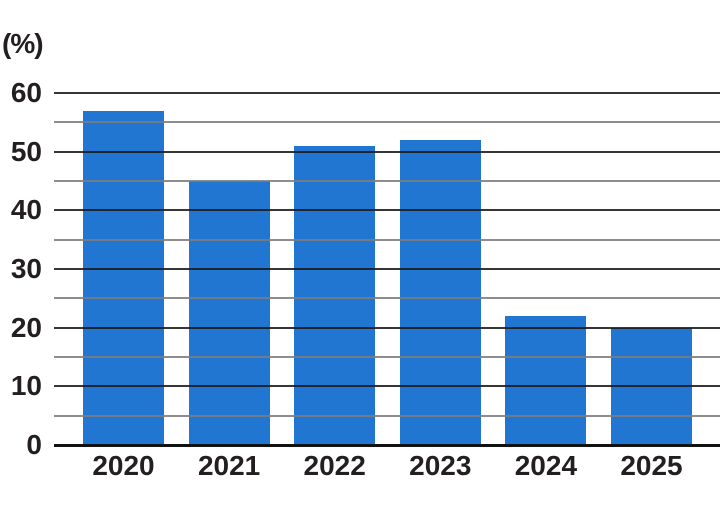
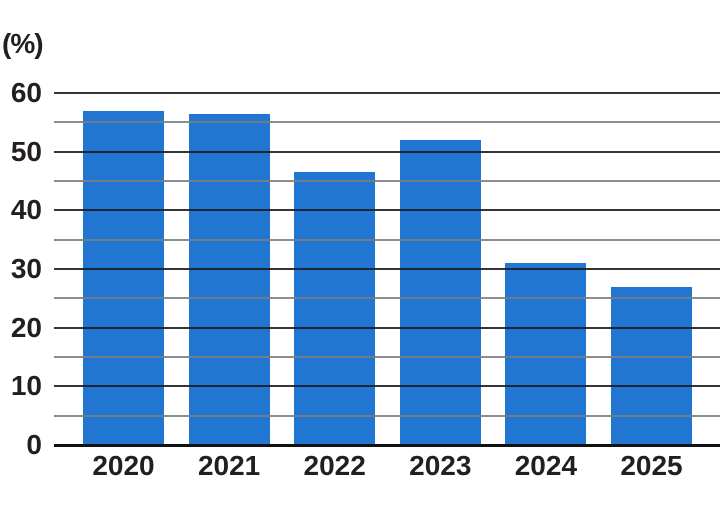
2021: 45 -> 56
2022: 51 -> 46
2024: 22 -> 31
2025: 20 -> 27
